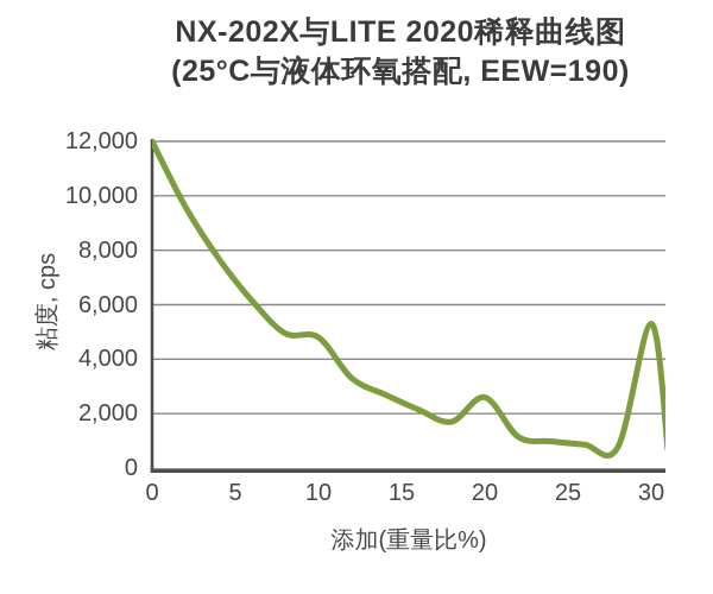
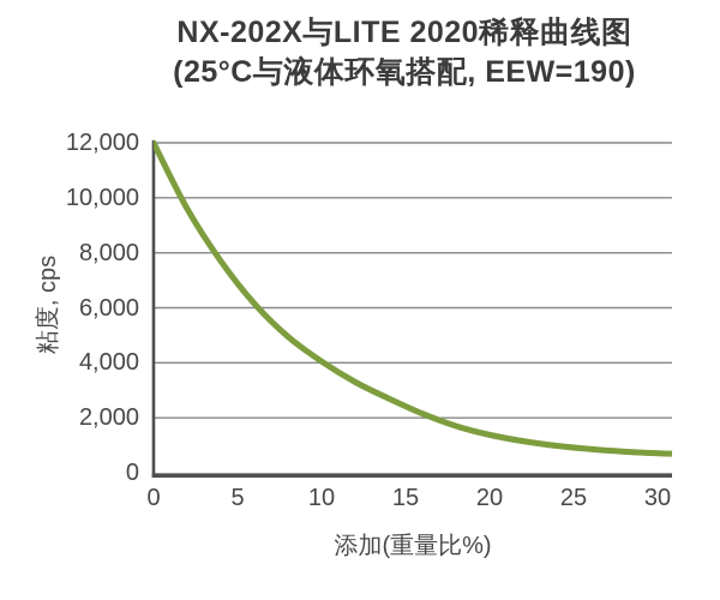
10: 4800 -> 4000
20: 2600 -> 1400
30: 5300 -> 700
